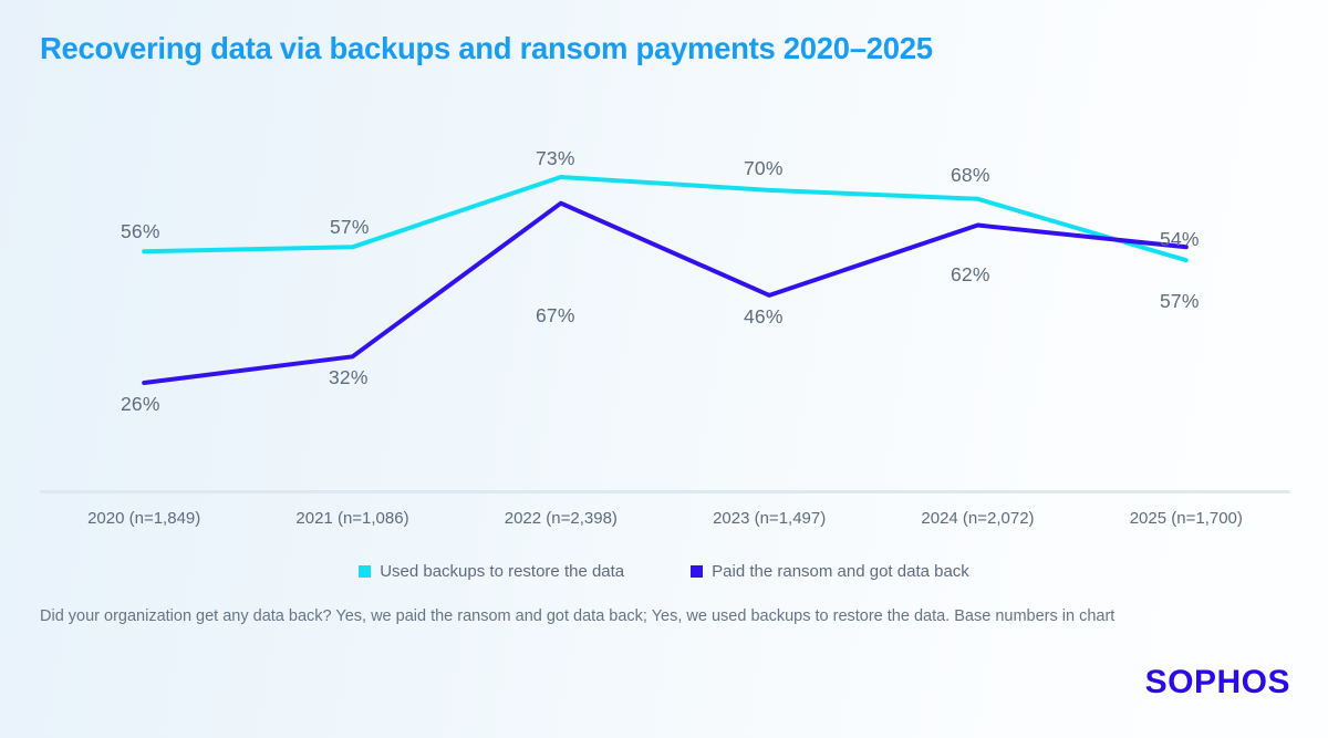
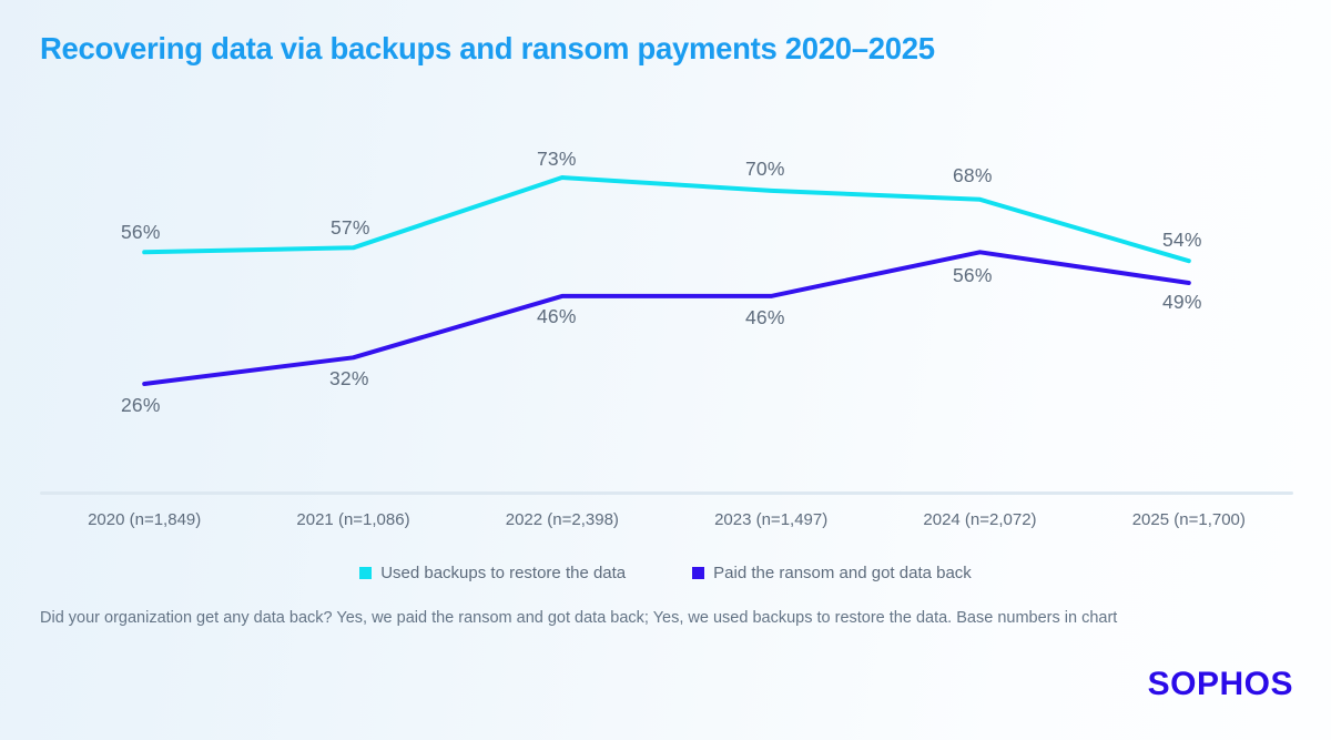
Paid the ransom and got data back/2022 (n=2,398): 67% -> 46%
Paid the ransom and got data back/2024 (n=2,072): 62% -> 56%
Paid the ransom and got data back/2025 (n=1,700): 57% -> 49%
